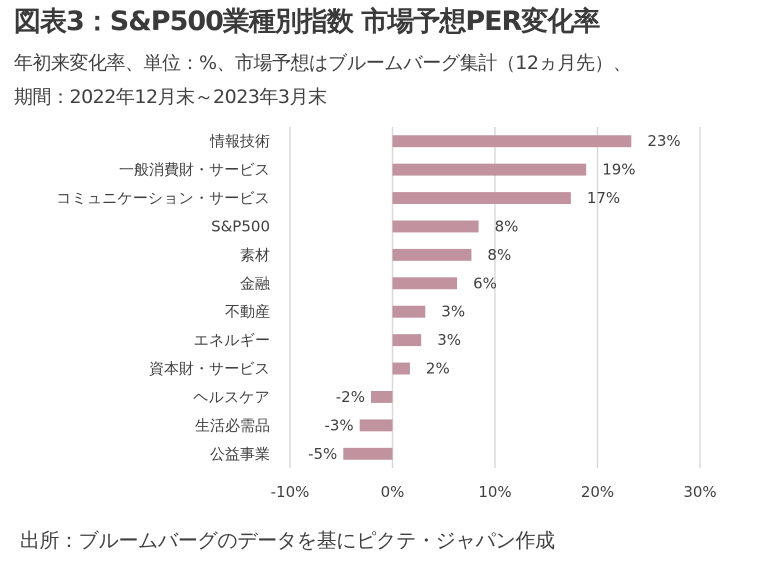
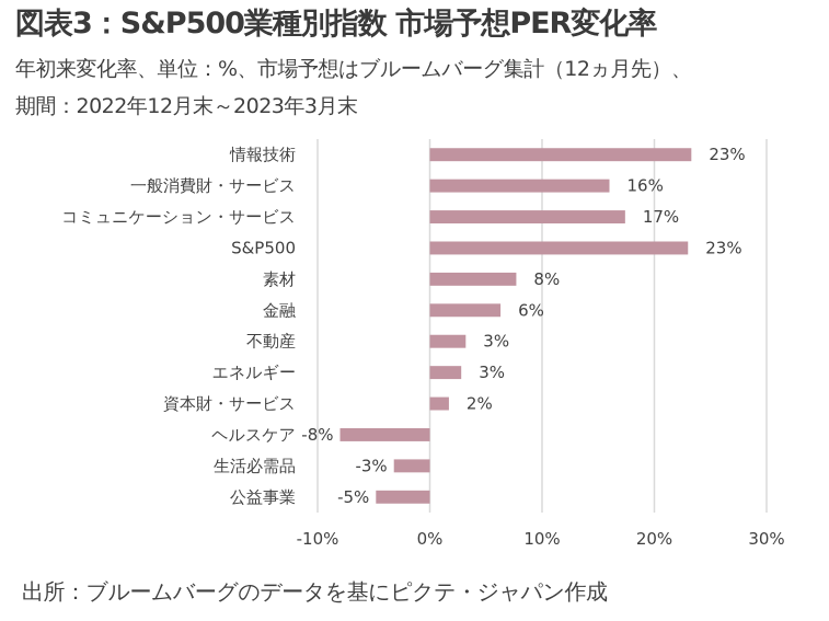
一般消費財・サービス: 19% -> 16%
S&P500: 8% -> 23%
ヘルスケア: -2% -> -8%
